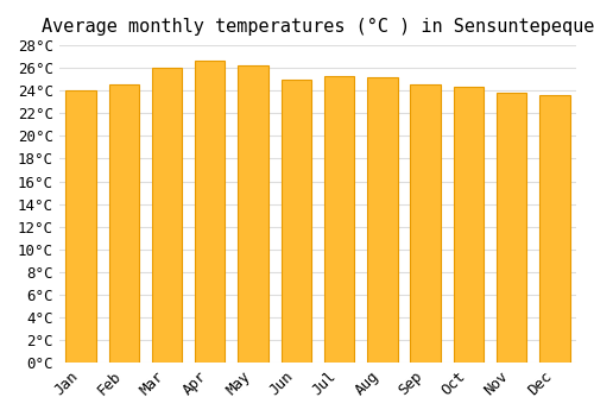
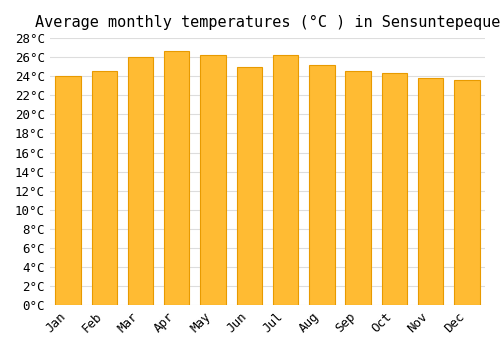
Jul: 25.3°C -> 26.2°C
